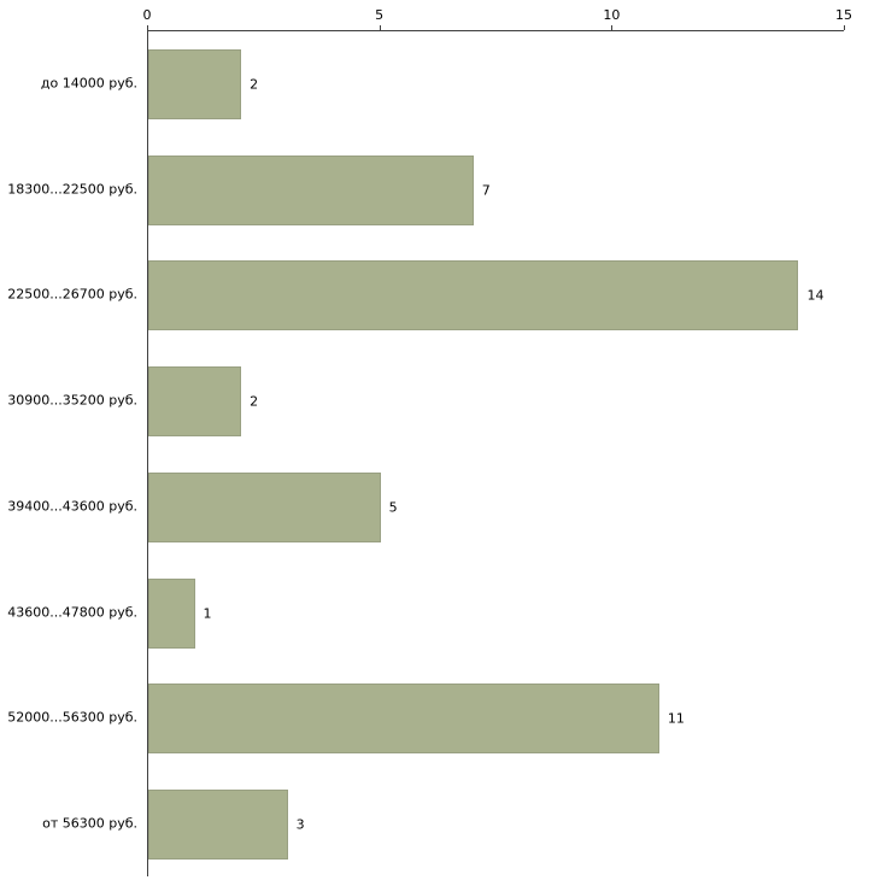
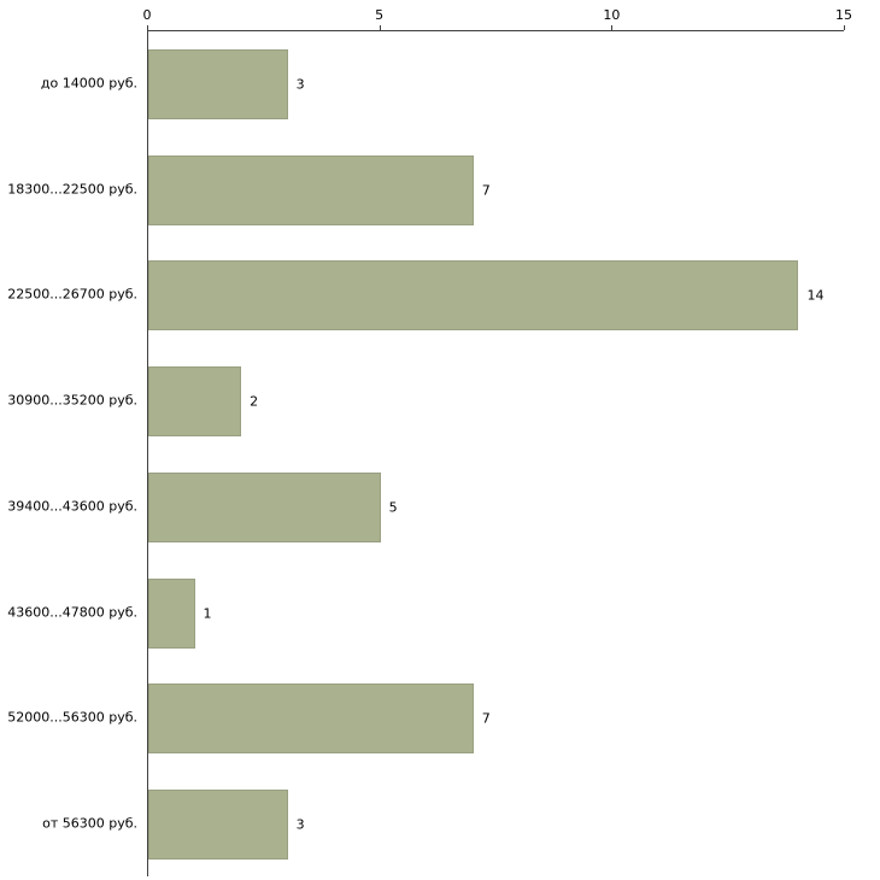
до 14000 руб.: 2 -> 3
52000...56300 руб.: 11 -> 7
